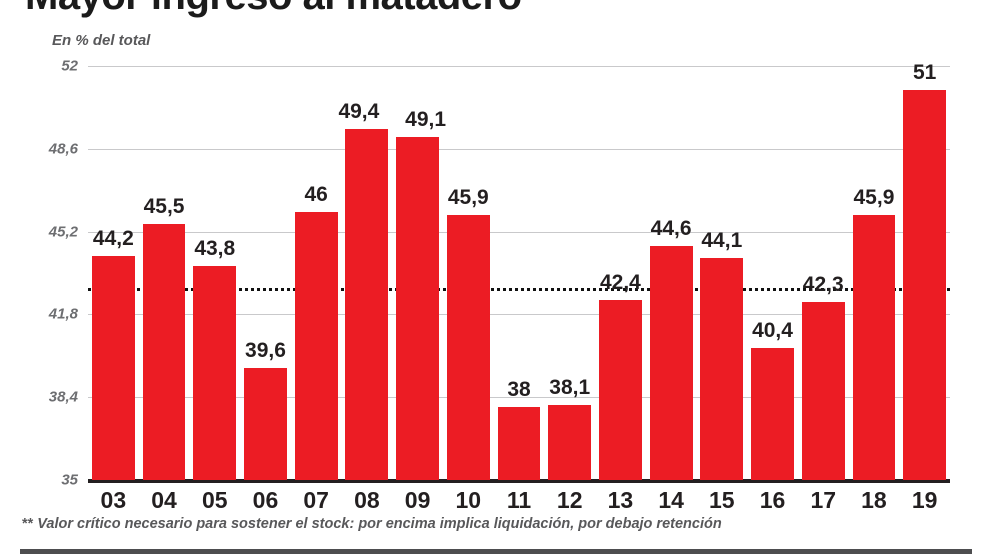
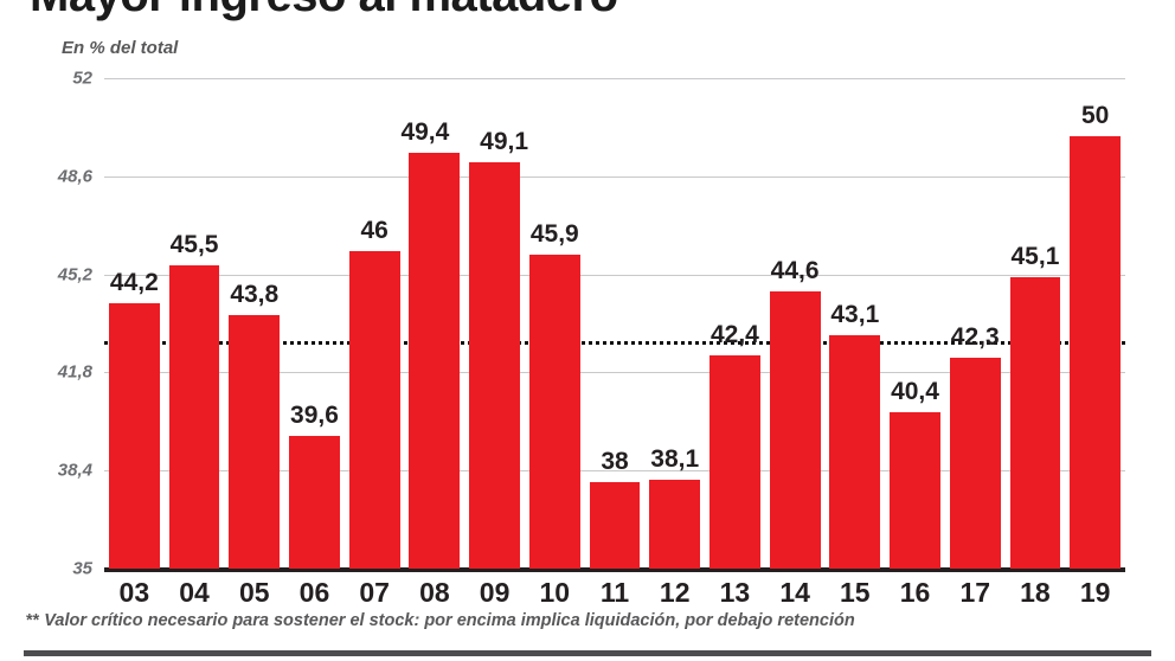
15: 44,1 -> 43,1
18: 45,9 -> 45,1
19: 51 -> 50
